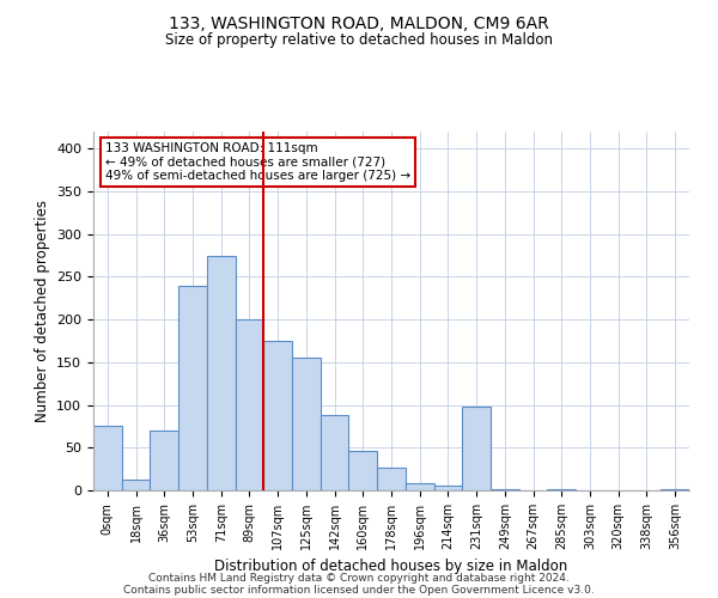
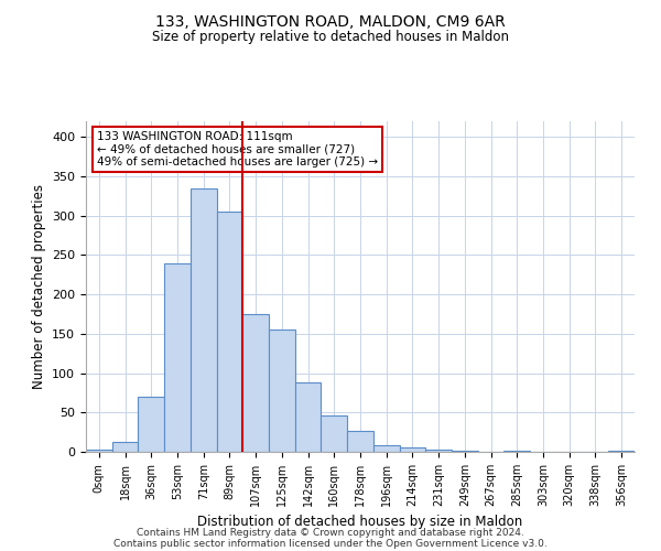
0sqm: 76 -> 3
71sqm: 274 -> 335
89sqm: 200 -> 305
231sqm: 98 -> 3
